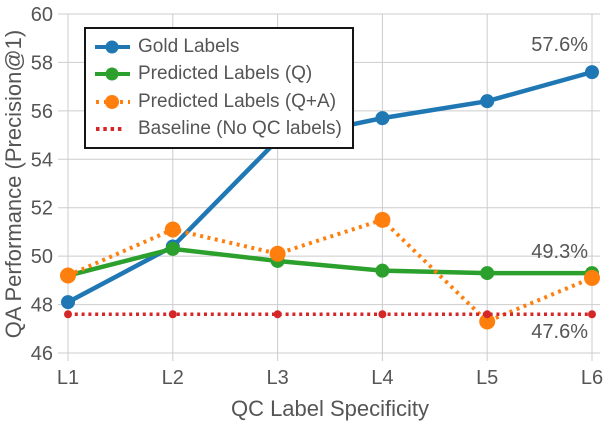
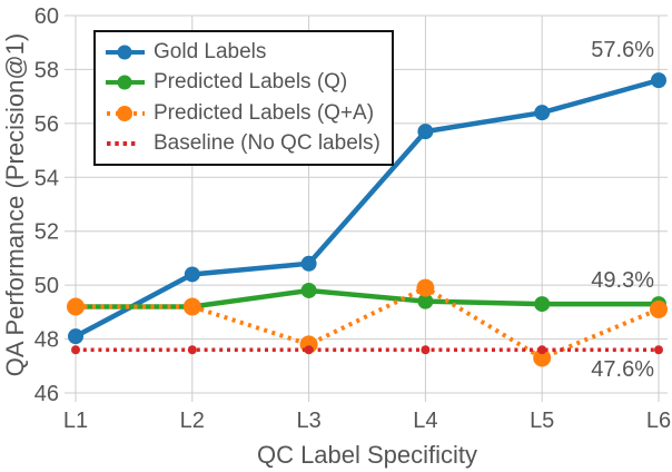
Predicted Labels (Q)/L2: 50.3 -> 49.2
Predicted Labels (Q+A)/L2: 51.1 -> 49.2
Gold Labels/L3: 54.8 -> 50.8
Predicted Labels (Q+A)/L3: 50.1 -> 47.8
Predicted Labels (Q+A)/L4: 51.5 -> 49.9
